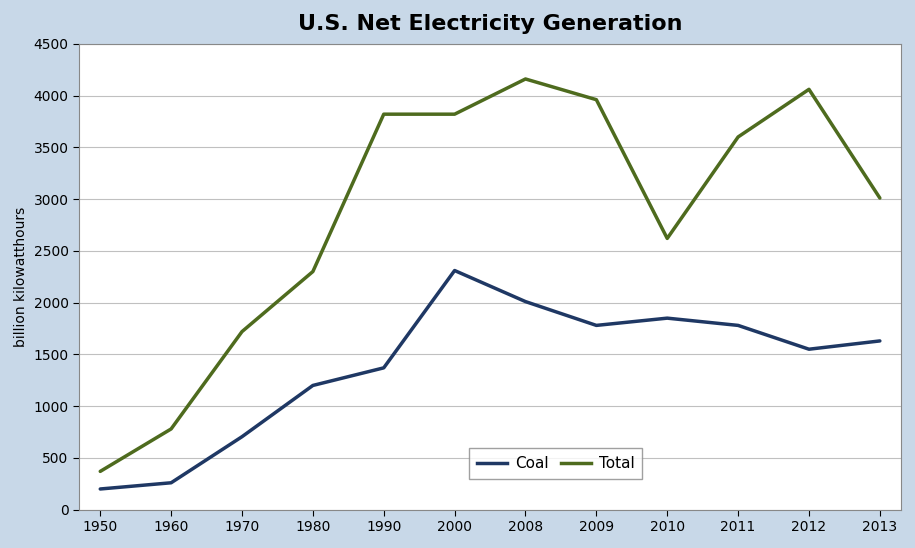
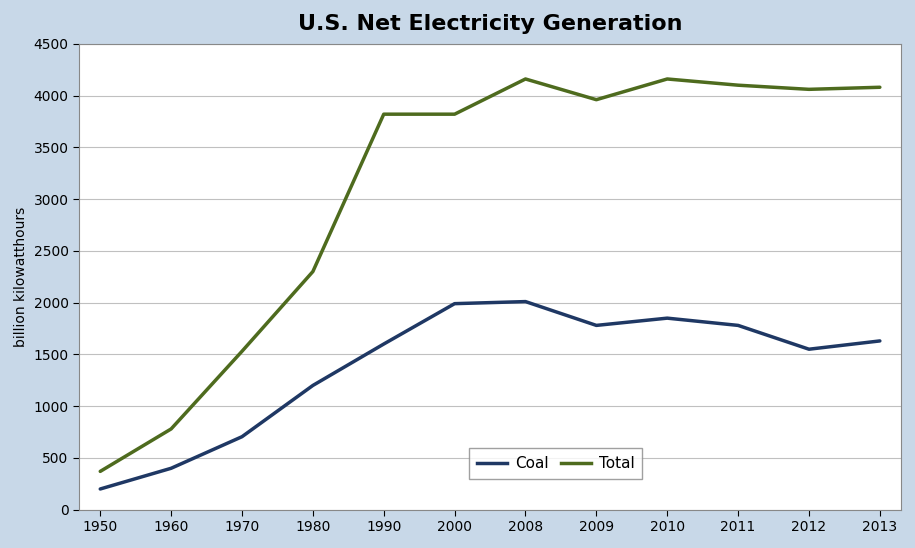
Coal/1960: 260 -> 400
Total/1970: 1720 -> 1530
Coal/1990: 1370 -> 1600
Coal/2000: 2310 -> 1990
Total/2010: 2620 -> 4160
Total/2011: 3600 -> 4100
Total/2013: 3010 -> 4080
